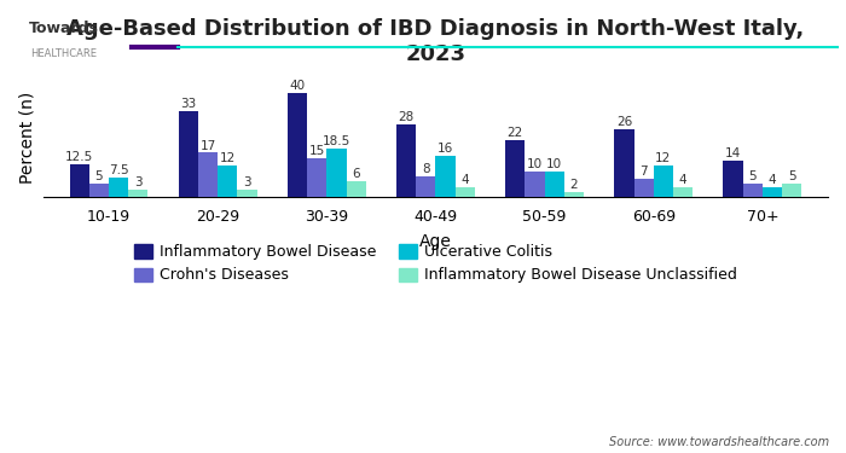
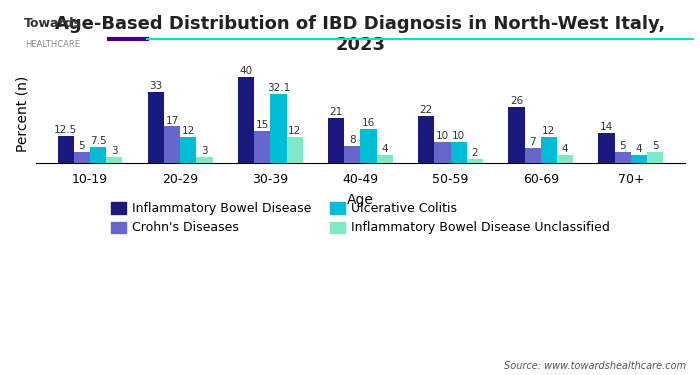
Ulcerative Colitis/30-39: 18.5 -> 32.1
Inflammatory Bowel Disease Unclassified/30-39: 6 -> 12
Inflammatory Bowel Disease/40-49: 28 -> 21
